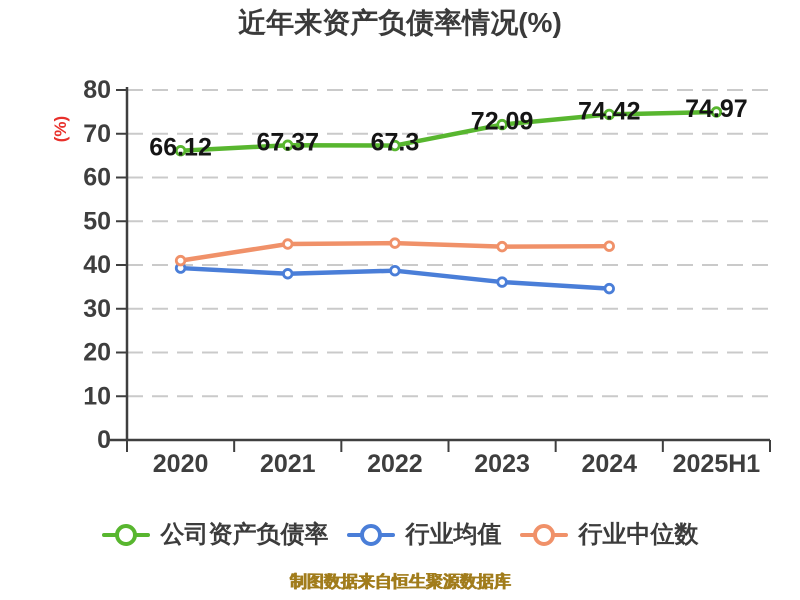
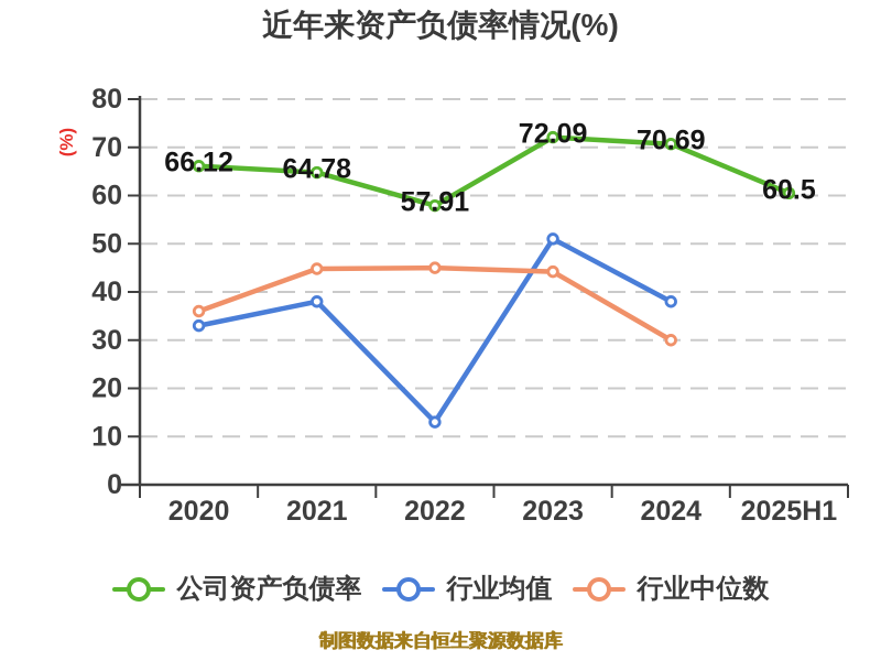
行业均值/2020: 39 -> 33
行业中位数/2020: 41 -> 36
公司资产负债率/2021: 67.37 -> 64.78
公司资产负债率/2022: 67.3 -> 57.91
行业均值/2022: 39 -> 13
行业均值/2023: 36 -> 51
公司资产负债率/2024: 74.42 -> 70.69
行业均值/2024: 35 -> 38
行业中位数/2024: 44 -> 30
公司资产负债率/2025H1: 74.97 -> 60.5
